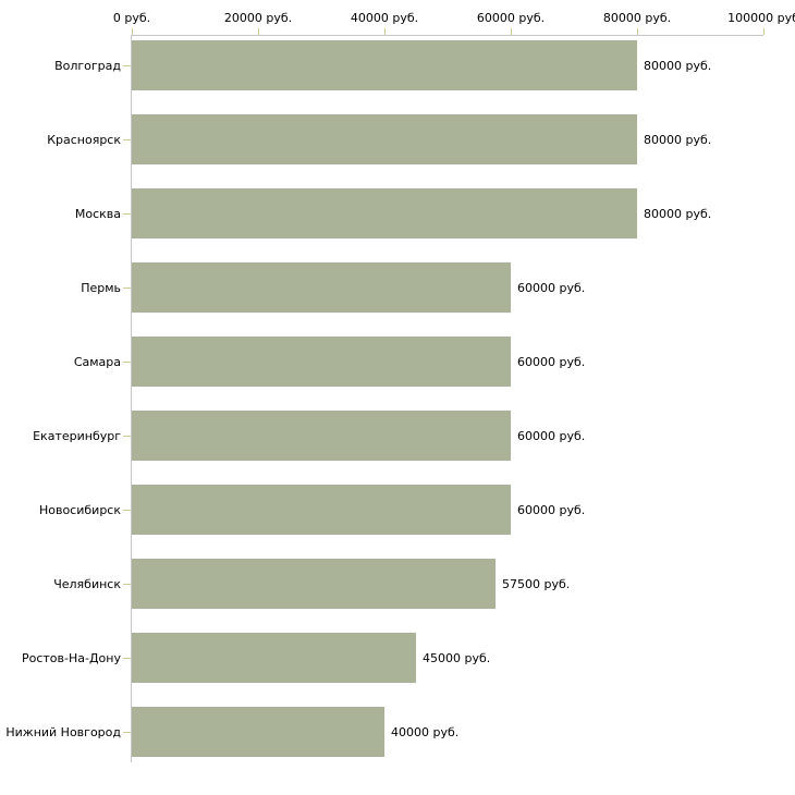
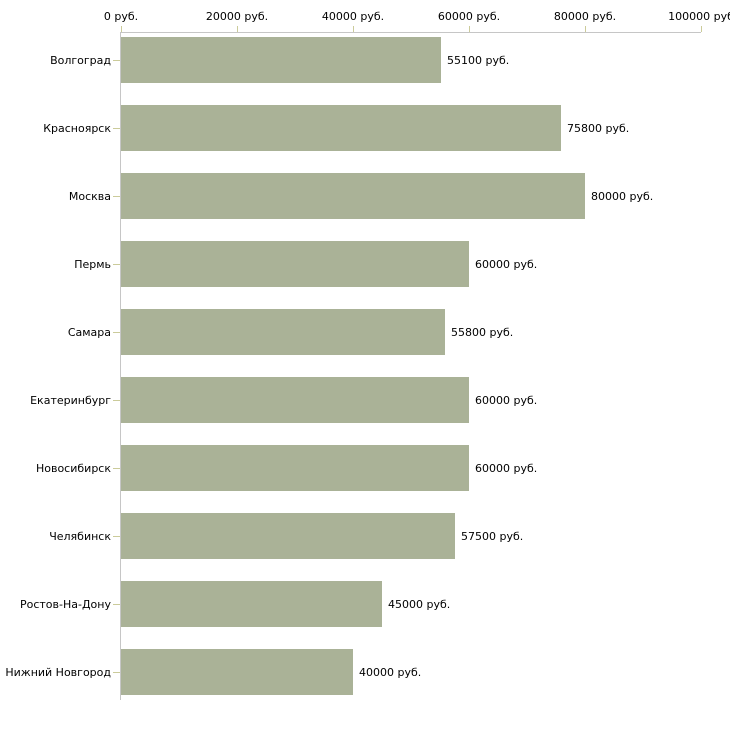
Волгоград: 80000 -> 55100
Красноярск: 80000 -> 75800
Самара: 60000 -> 55800
